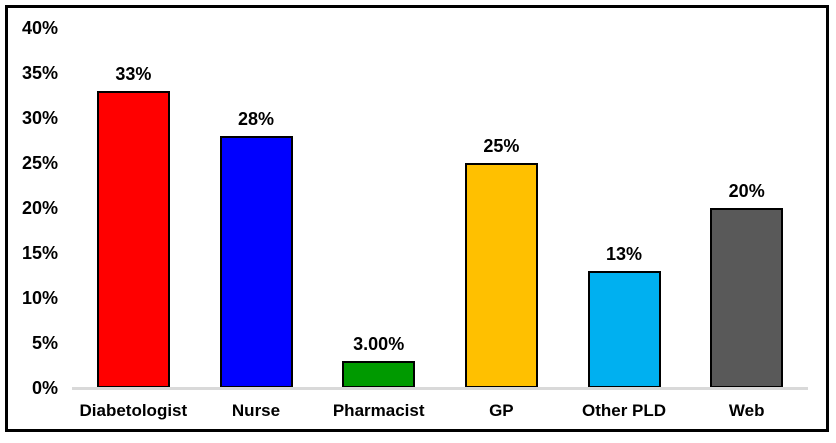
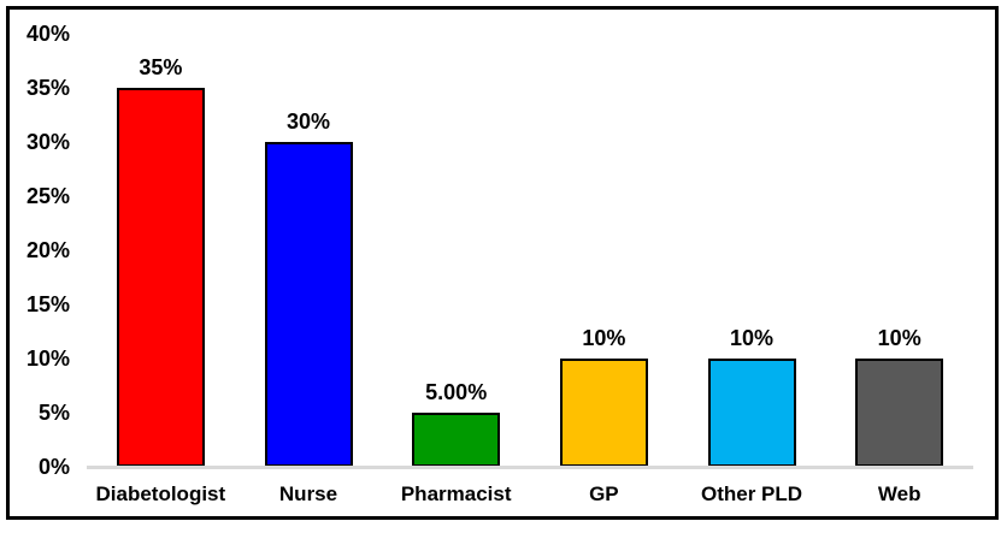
Diabetologist: 33% -> 35%
Nurse: 28% -> 30%
Pharmacist: 3.00% -> 5.00%
GP: 25% -> 10%
Other PLD: 13% -> 10%
Web: 20% -> 10%
